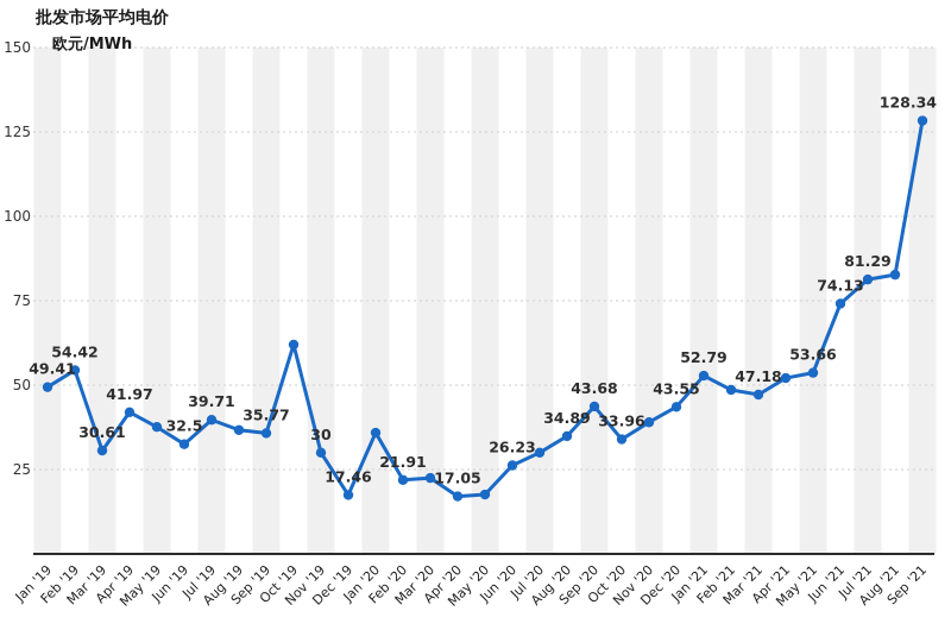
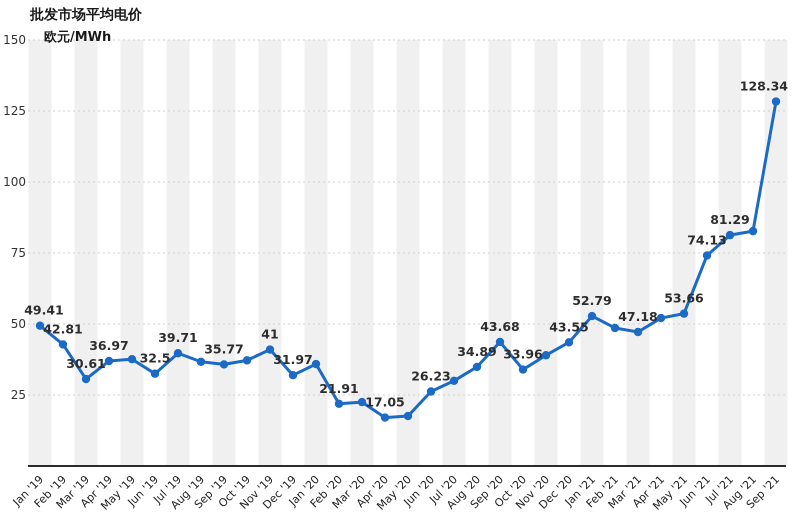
Feb '19: 54.42 -> 42.81
Apr '19: 41.97 -> 36.97
Oct '19: 62 -> 37
Nov '19: 30 -> 41
Dec '19: 17.46 -> 31.97
